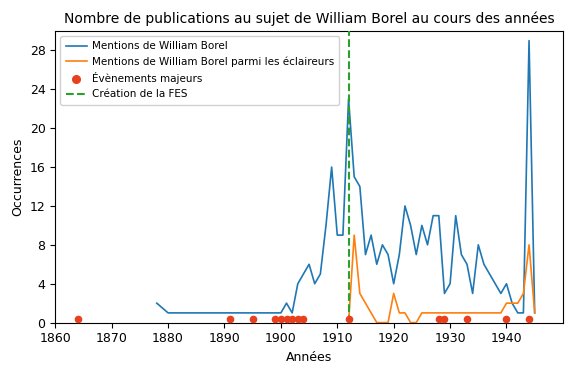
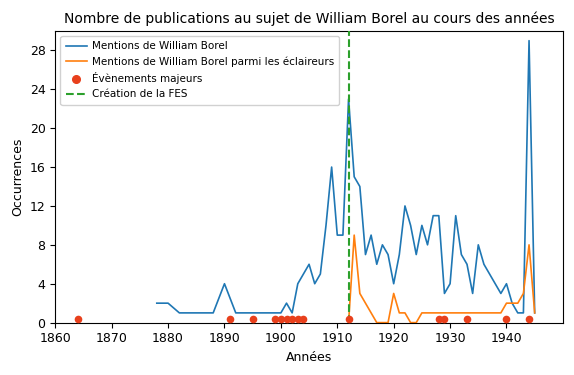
Mentions de William Borel/1880: 1 -> 2
Mentions de William Borel/1890: 1 -> 4
